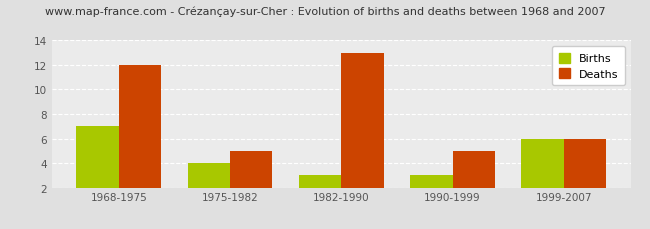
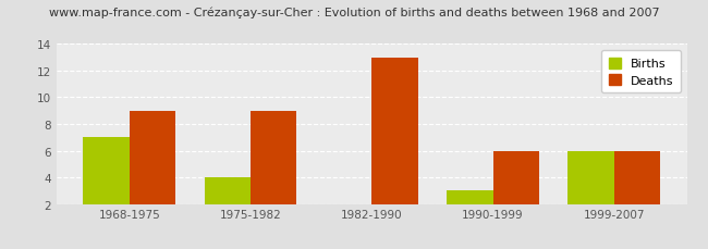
Deaths/1968-1975: 12 -> 9
Deaths/1975-1982: 5 -> 9
Births/1982-1990: 3 -> 2
Deaths/1990-1999: 5 -> 6
